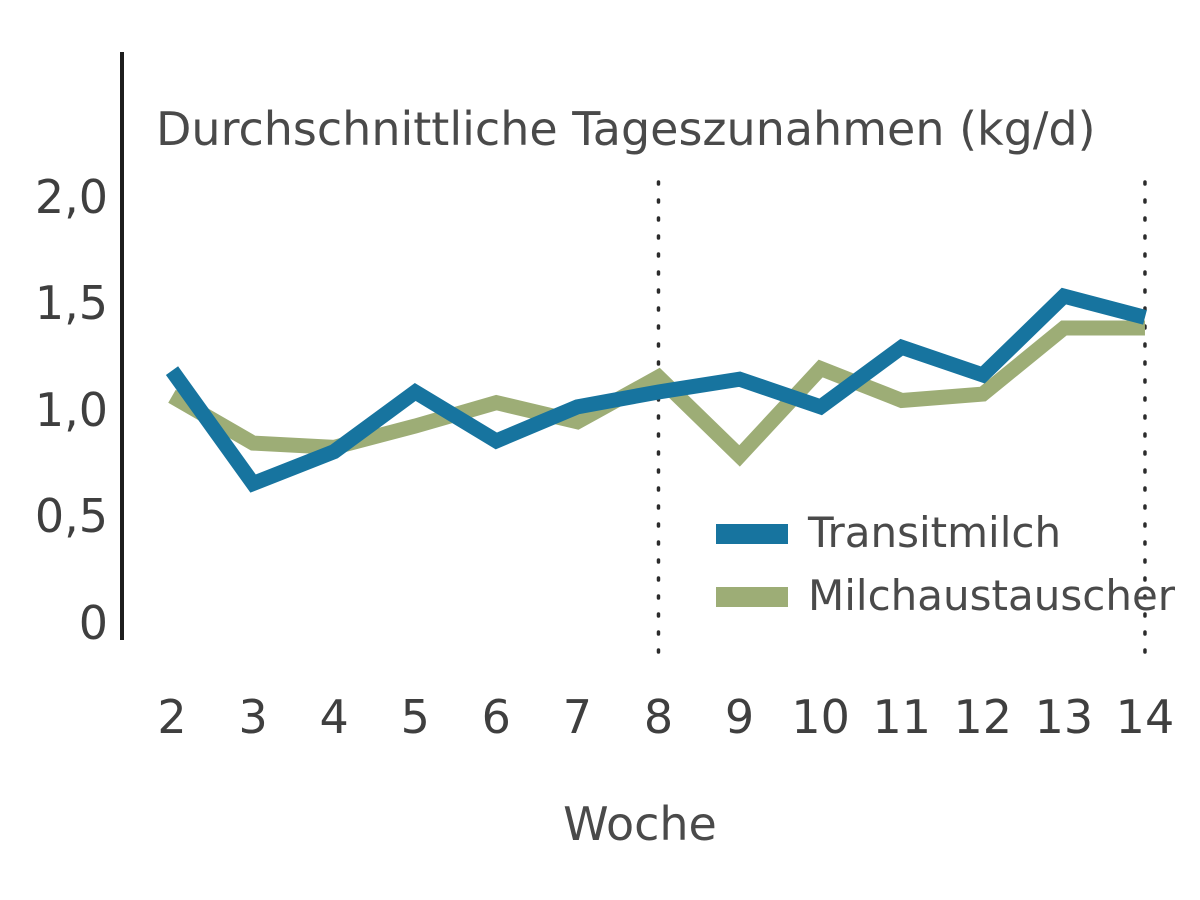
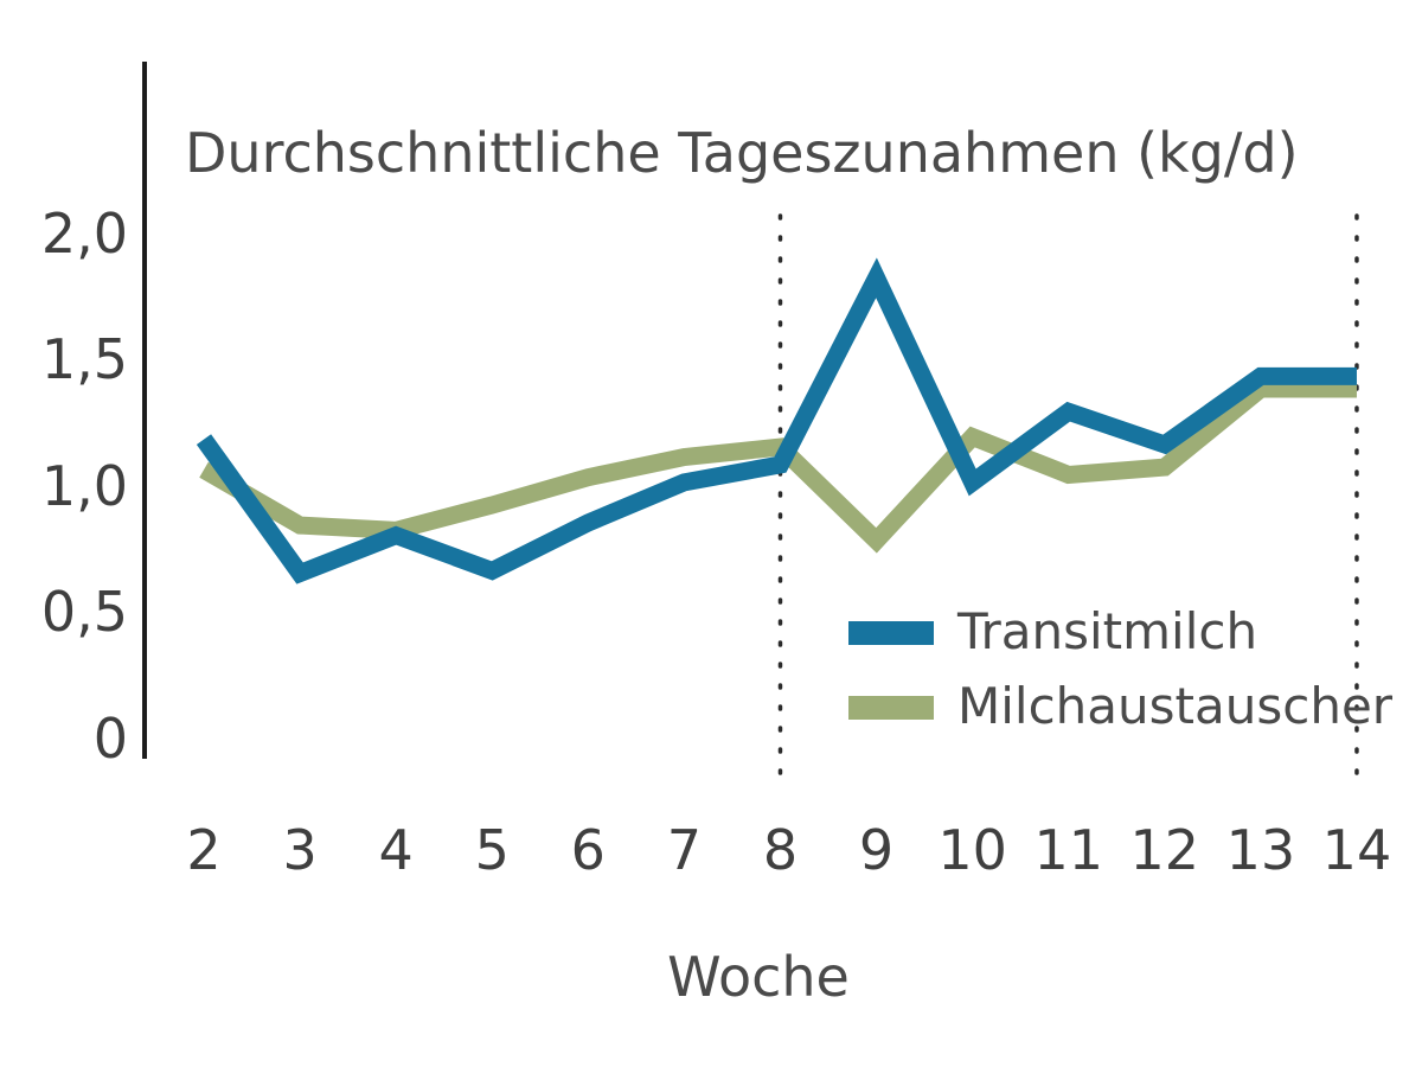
Transitmilch/5: 1,08 -> 0,66
Milchaustauscher/7: 0,94 -> 1,11
Transitmilch/9: 1,14 -> 1,82
Transitmilch/13: 1,53 -> 1,43
